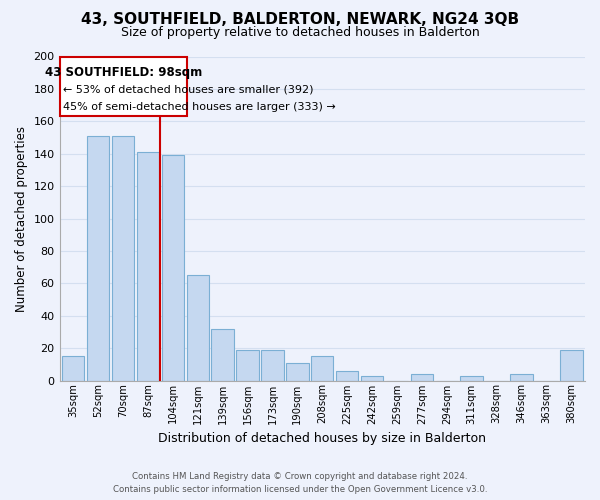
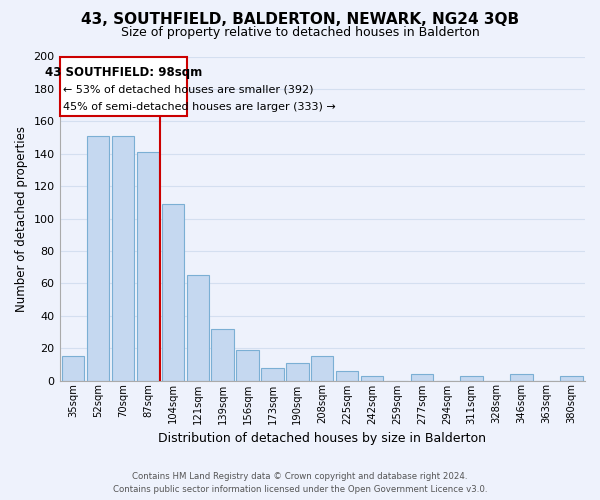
104sqm: 139 -> 109
173sqm: 19 -> 8
380sqm: 19 -> 3
